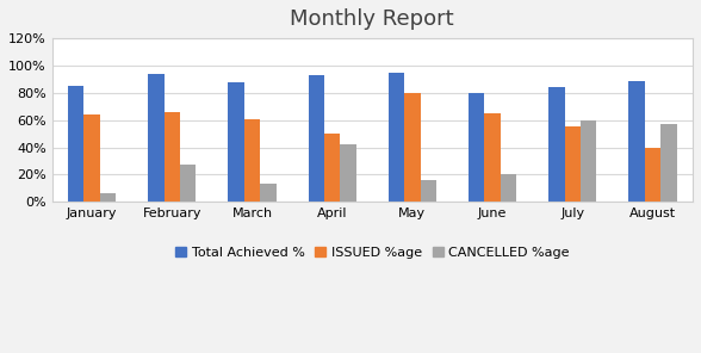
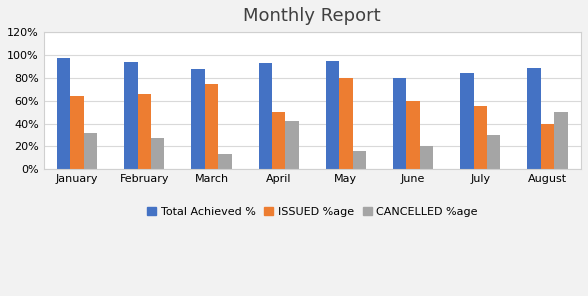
Total Achieved %/January: 85% -> 97%
CANCELLED %age/January: 6% -> 32%
ISSUED %age/March: 61% -> 75%
ISSUED %age/June: 65% -> 60%
CANCELLED %age/July: 60% -> 30%
CANCELLED %age/August: 57% -> 50%
